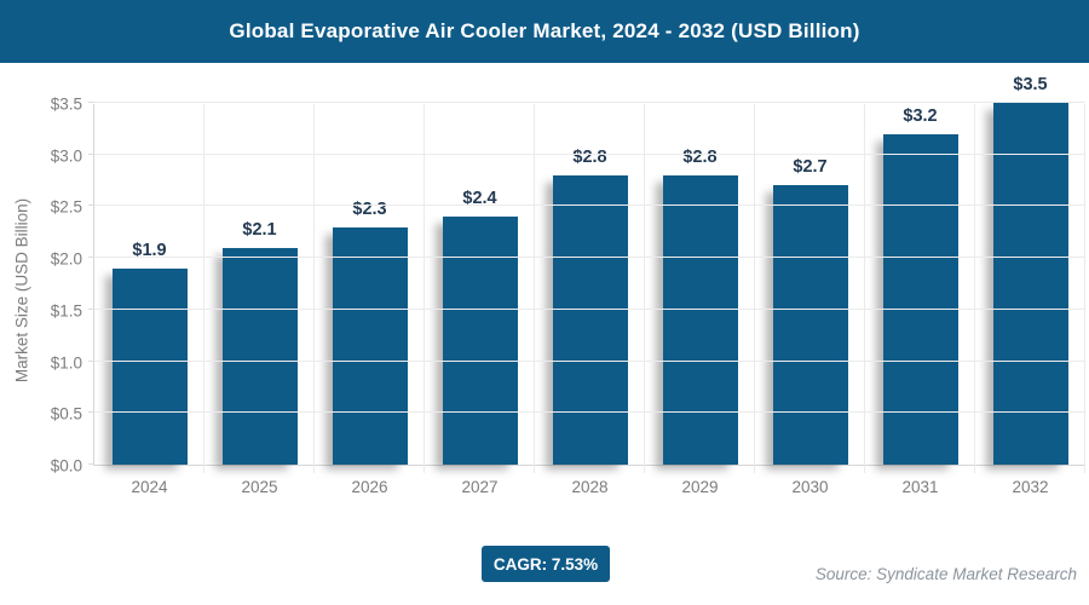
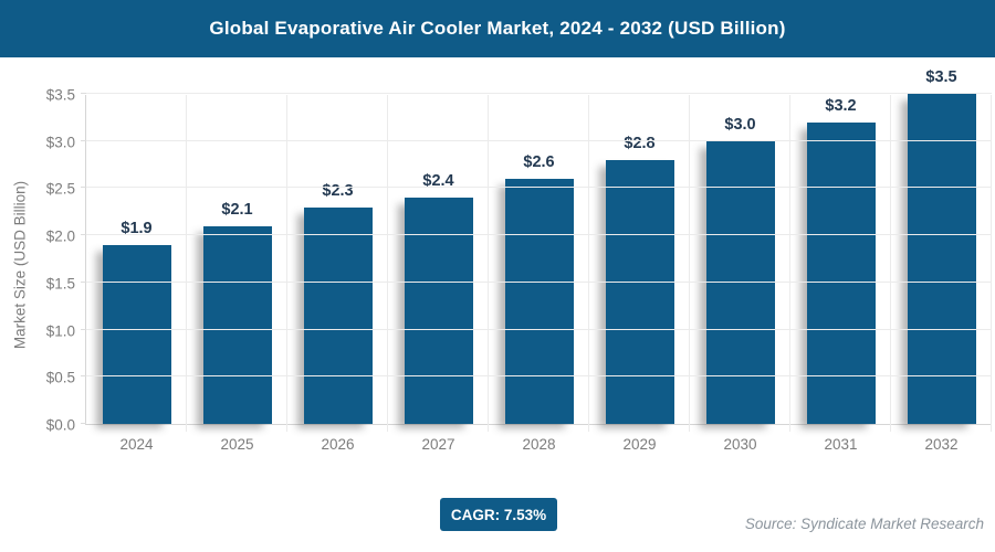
2028: $2.8 -> $2.6
2030: $2.7 -> $3.0
